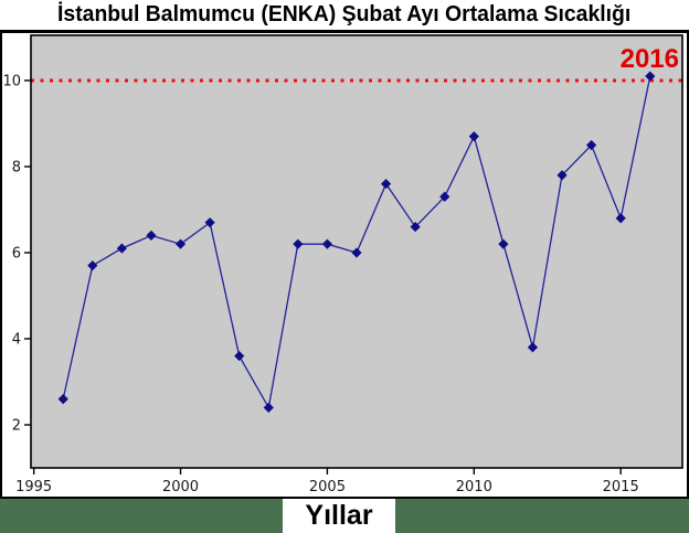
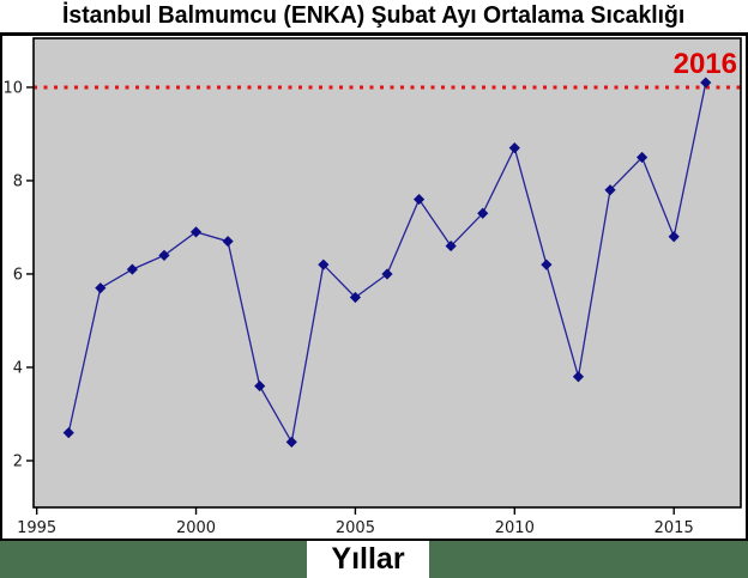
2000: 6.2 -> 6.9
2005: 6.2 -> 5.5
